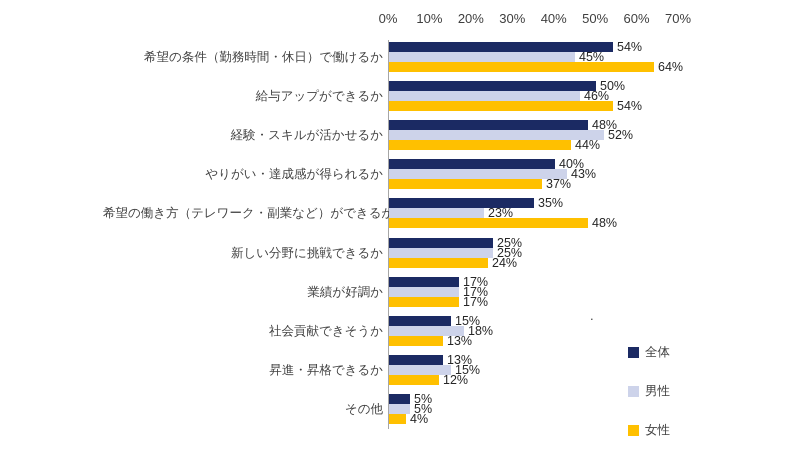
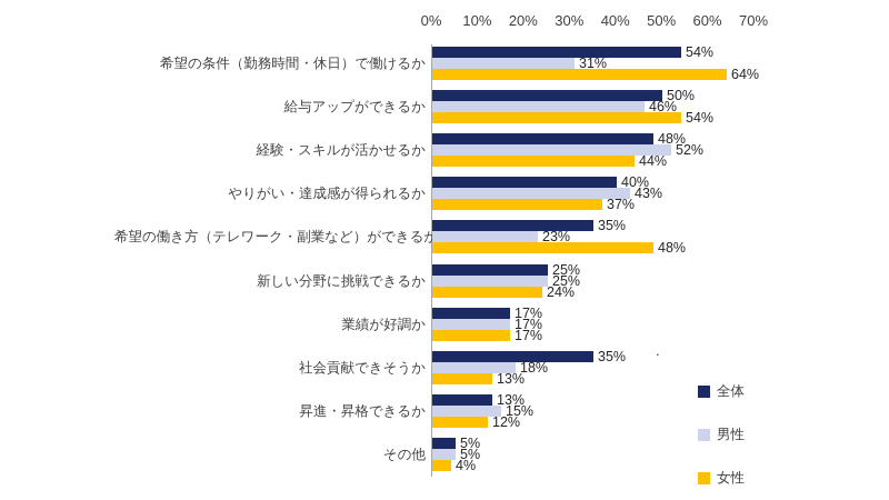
男性/希望の条件（勤務時間・休日）で働けるか: 45% -> 31%
全体/社会貢献できそうか: 15% -> 35%
